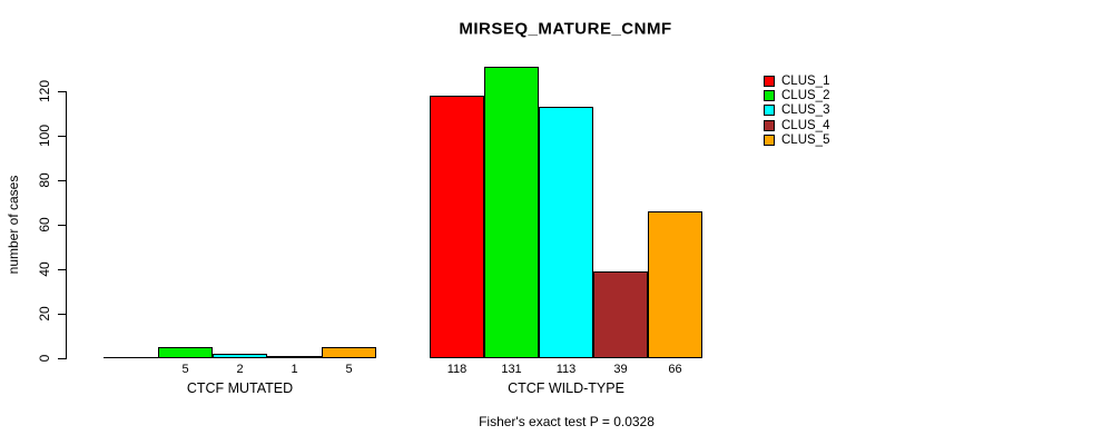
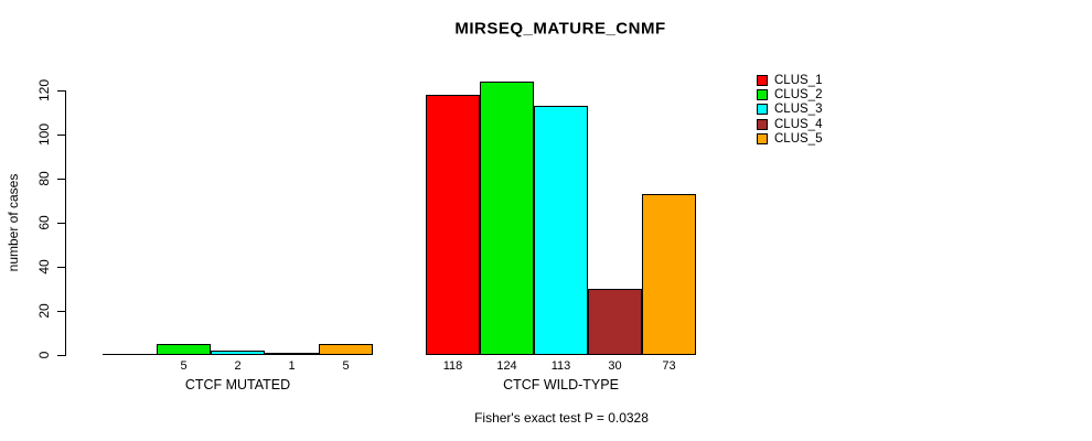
CLUS_2/CTCF WILD-TYPE: 131 -> 124
CLUS_4/CTCF WILD-TYPE: 39 -> 30
CLUS_5/CTCF WILD-TYPE: 66 -> 73
